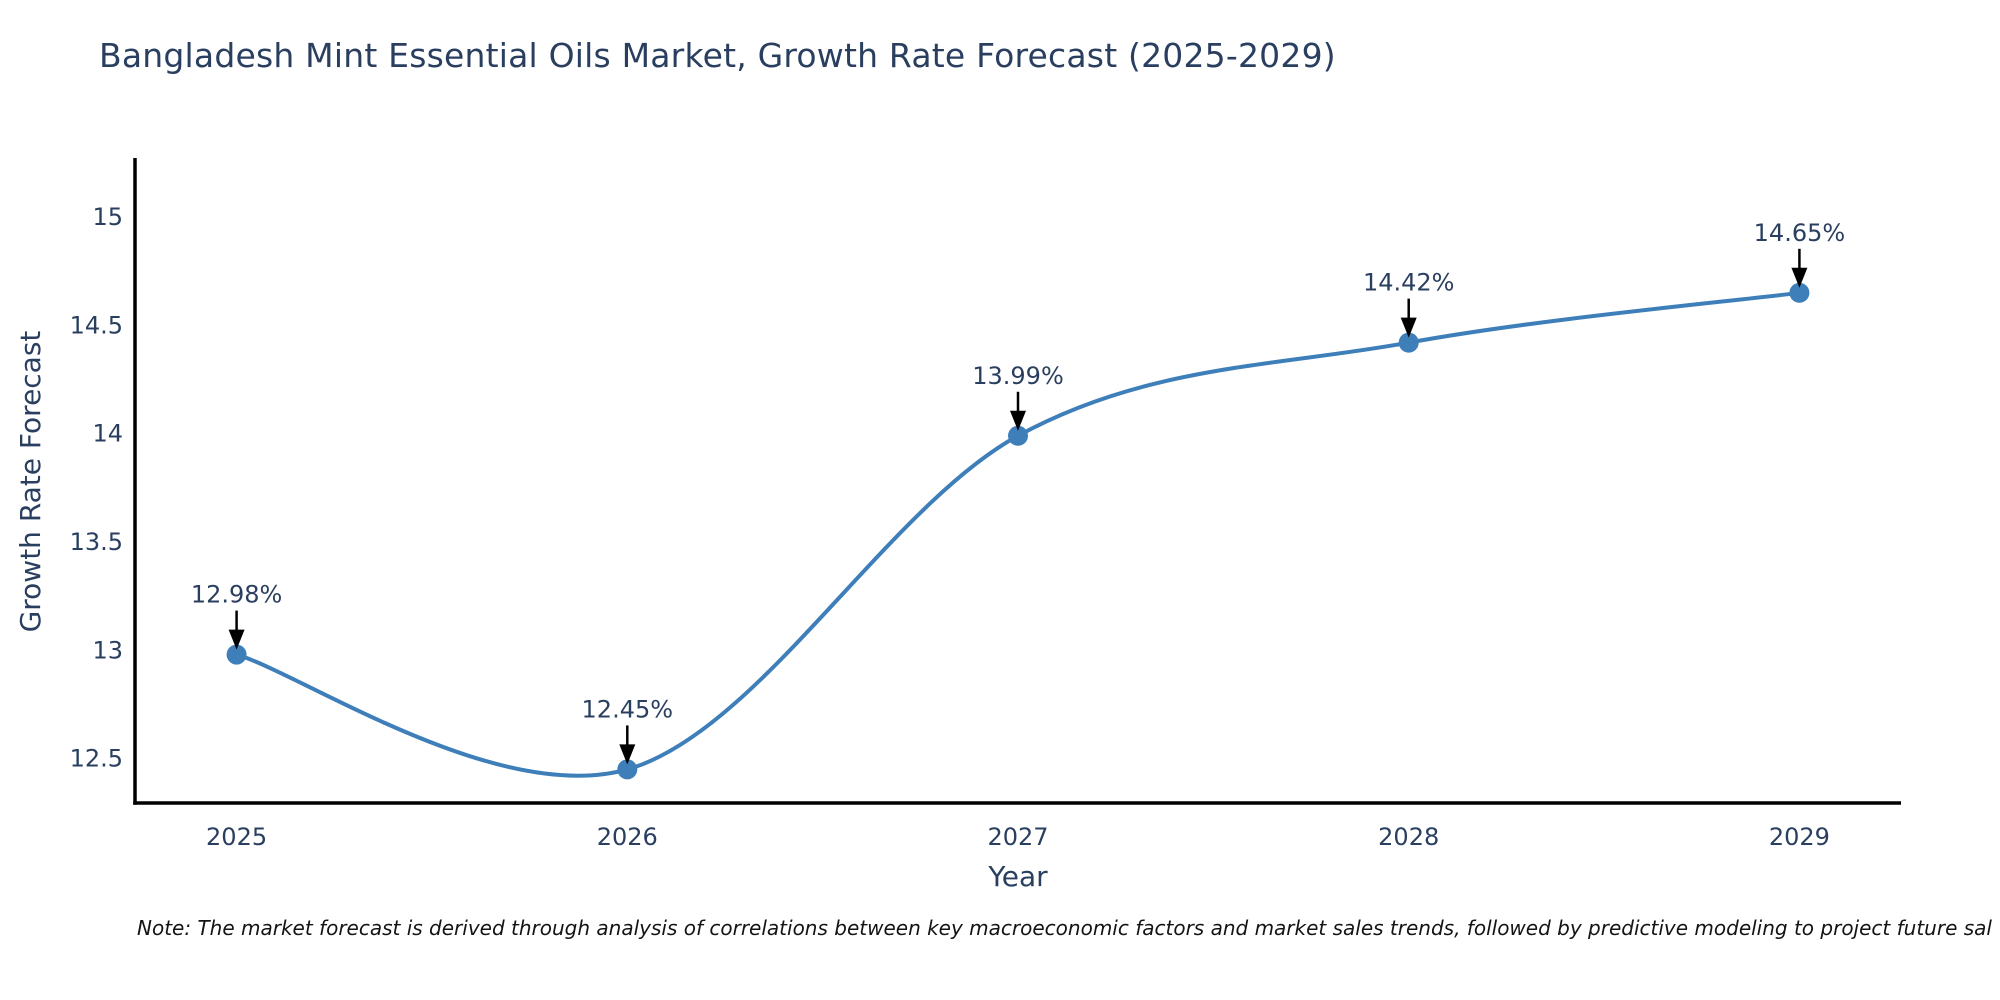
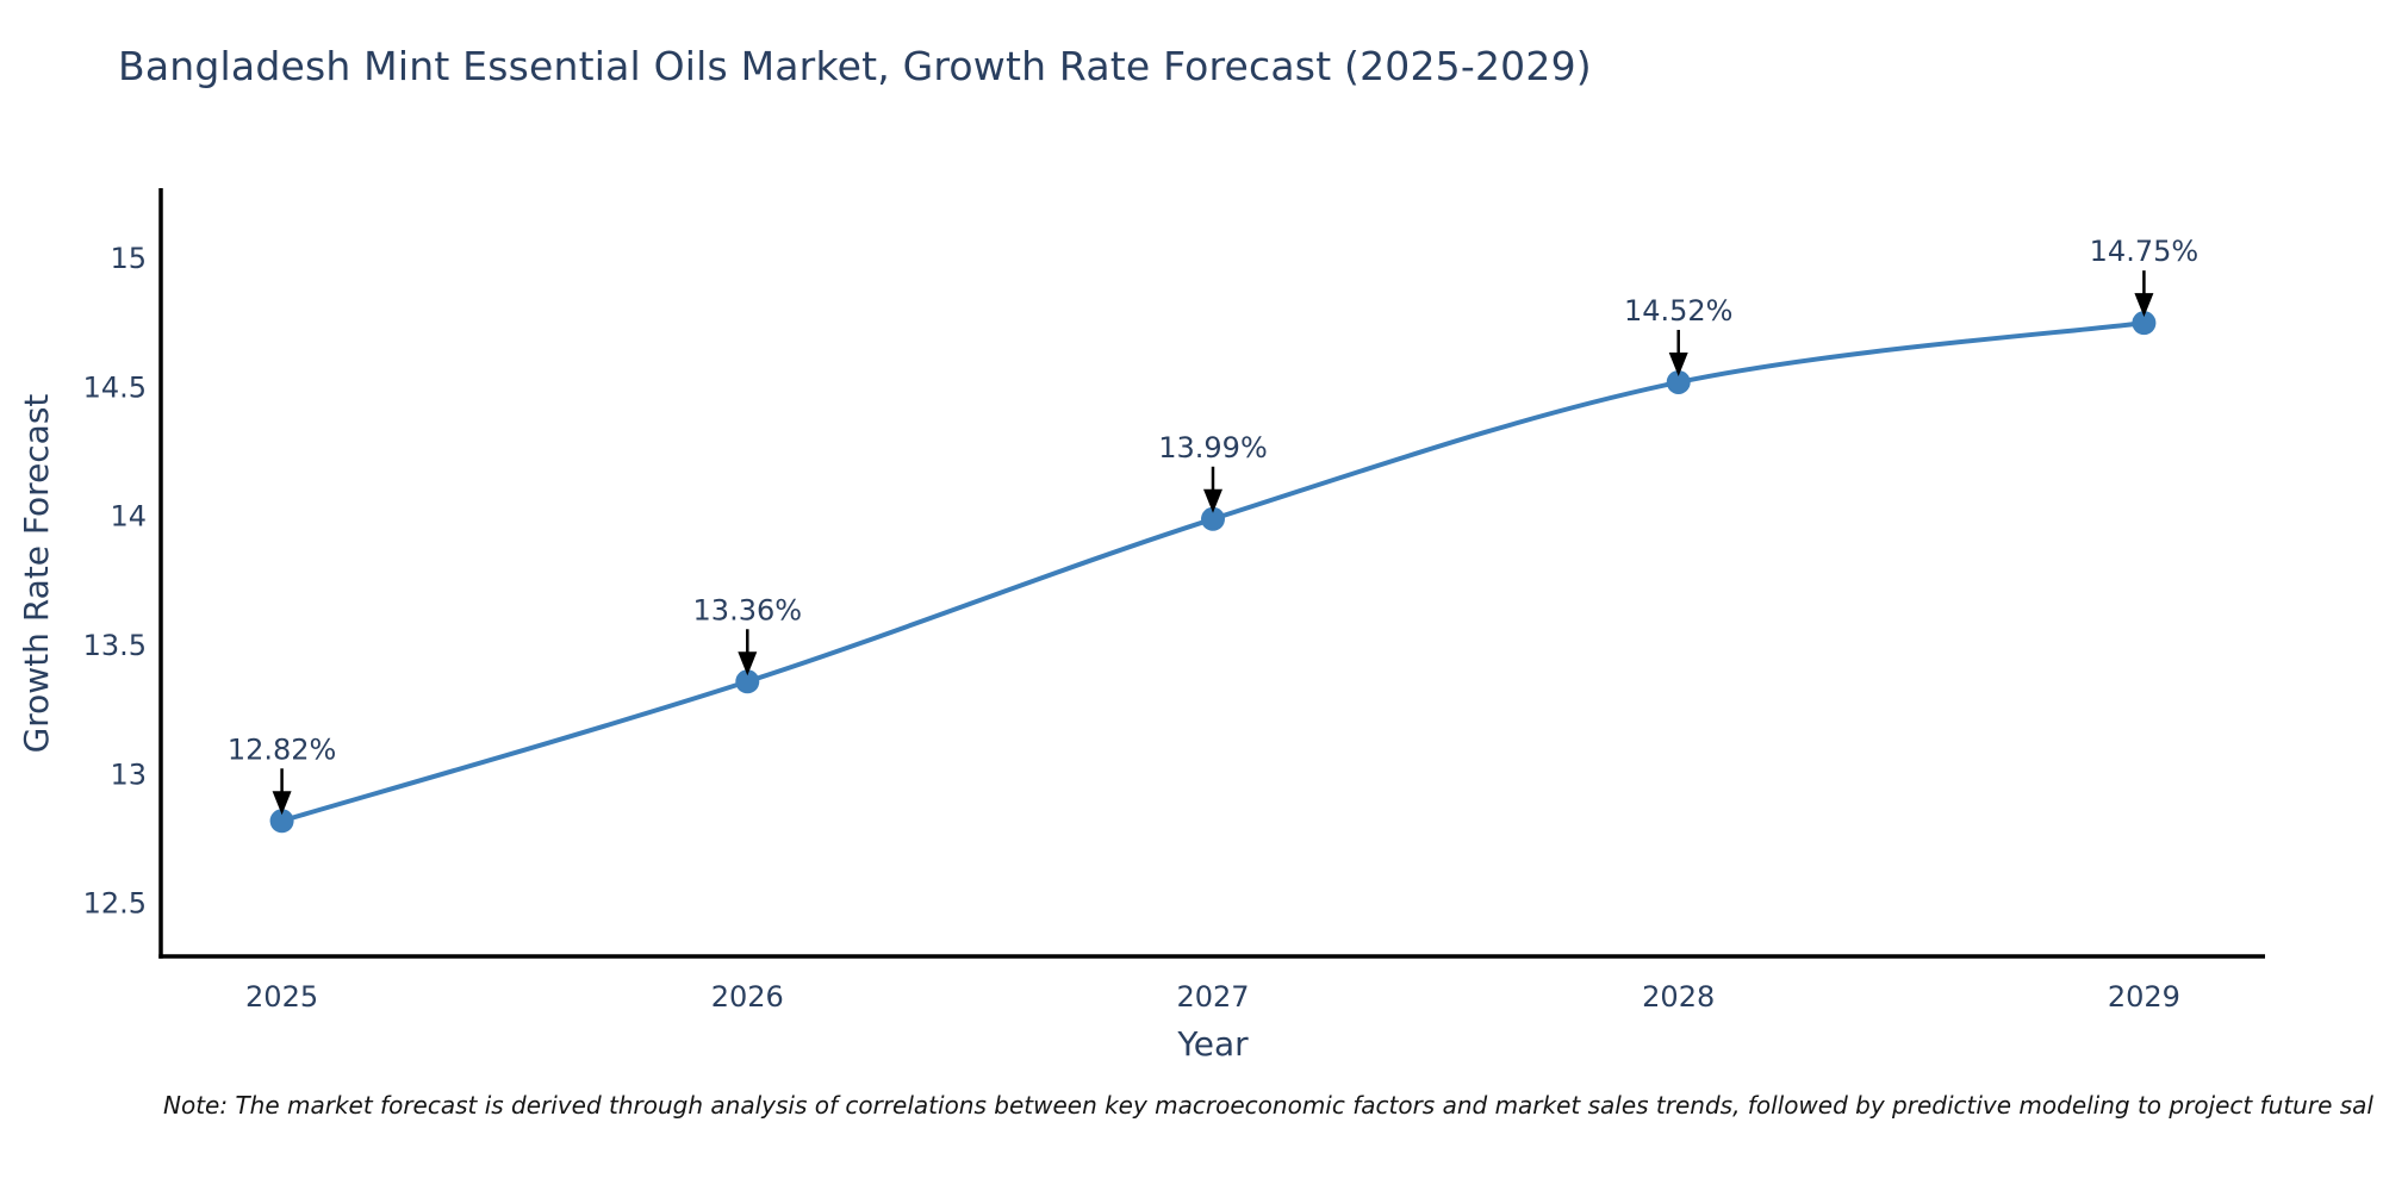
2025: 12.98% -> 12.82%
2026: 12.45% -> 13.36%
2028: 14.42% -> 14.52%
2029: 14.65% -> 14.75%
